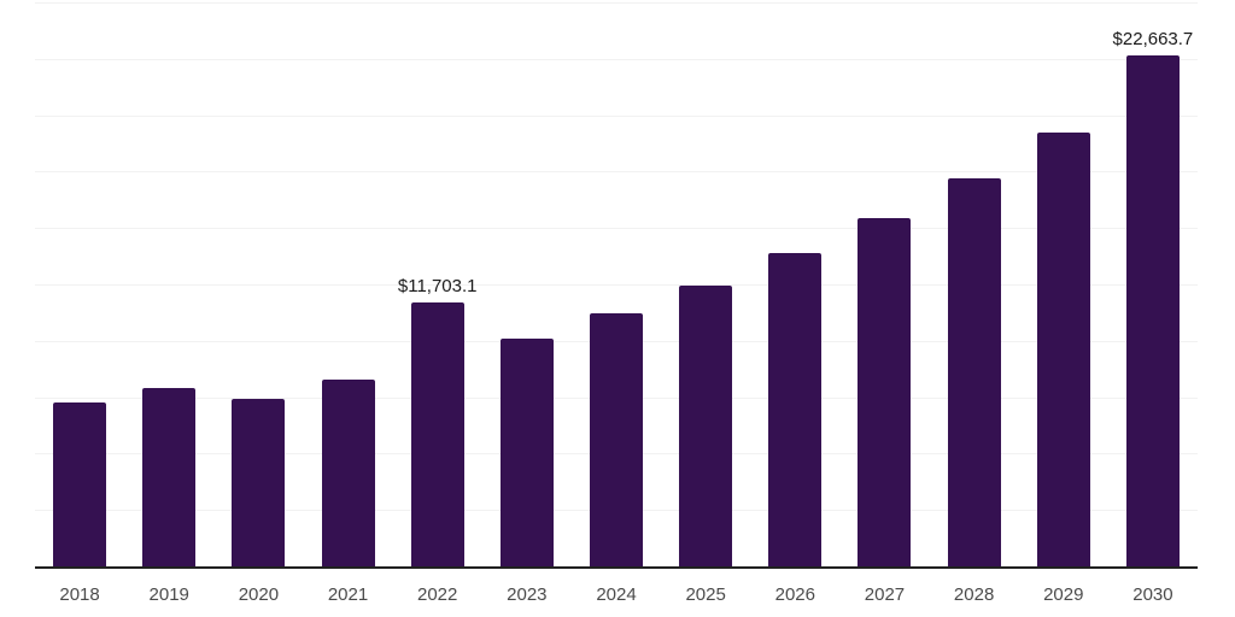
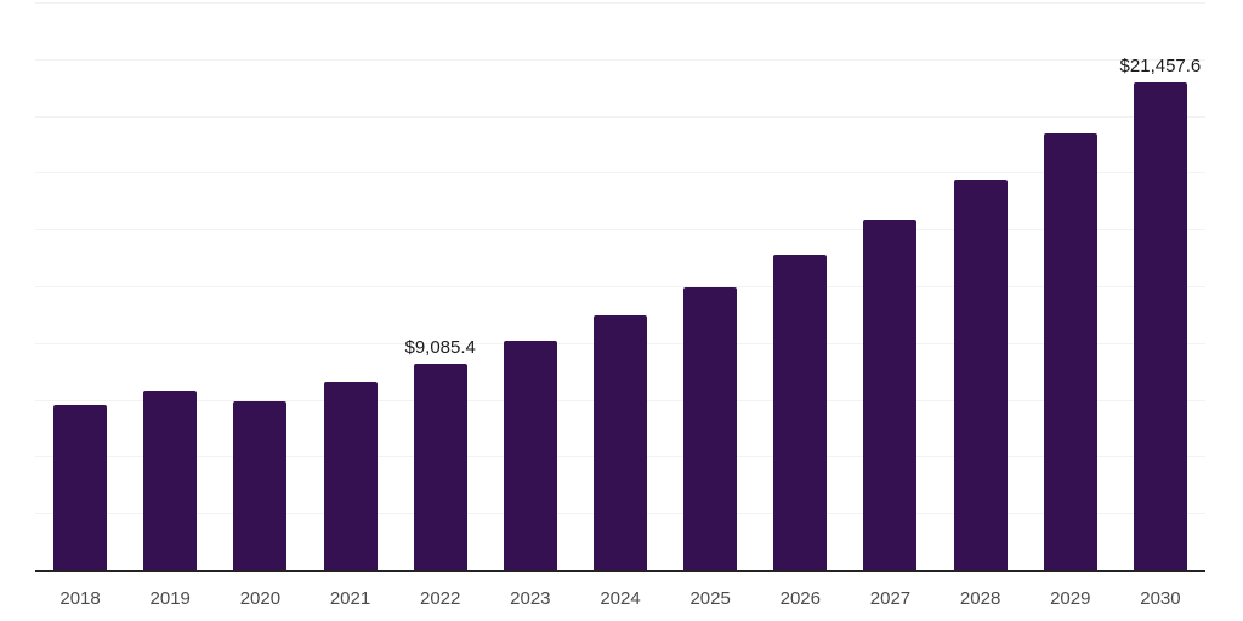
2022: $11,703.1 -> $9,085.4
2030: $22,663.7 -> $21,457.6
